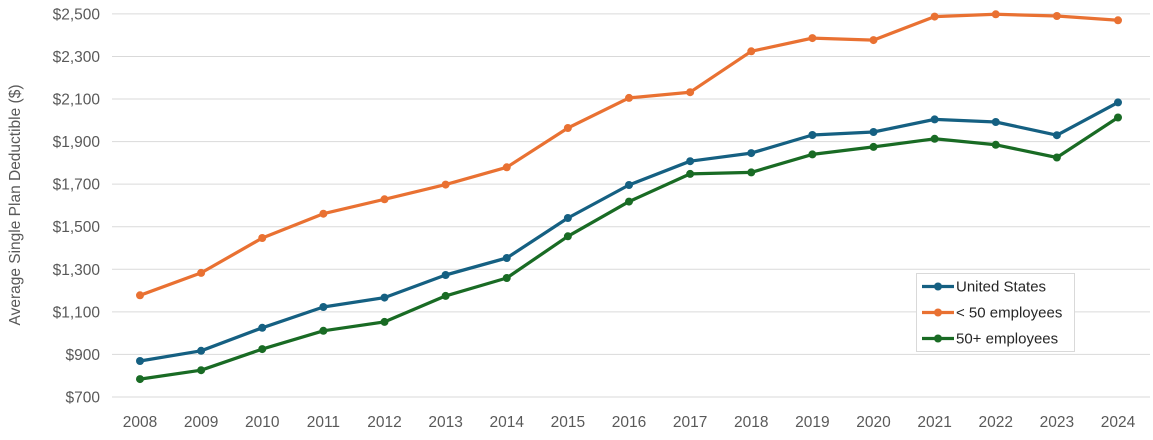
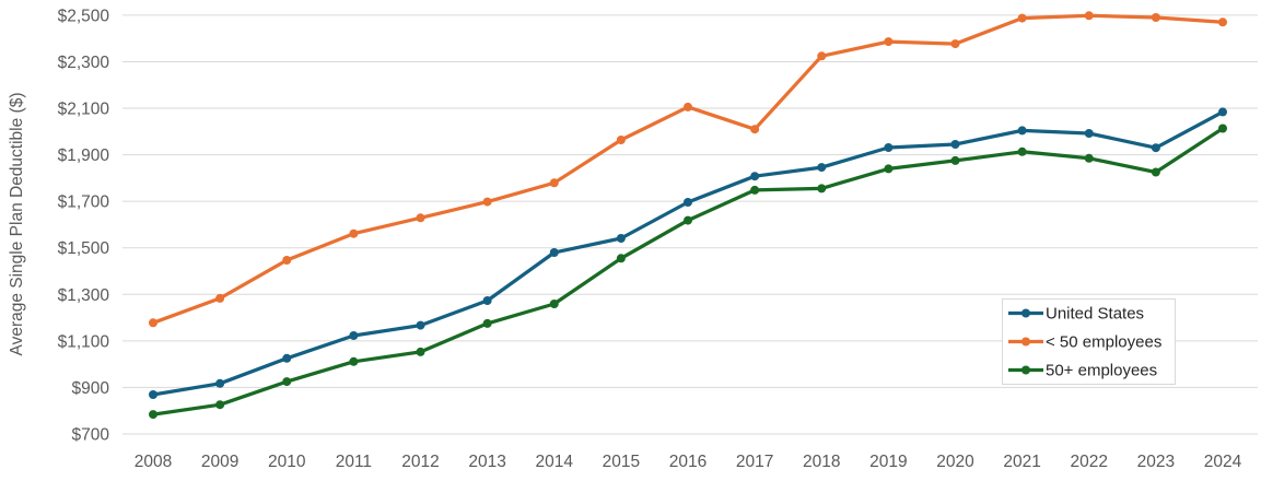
United States/2014: $1350 -> $1480
< 50 employees/2017: $2130 -> $2010
